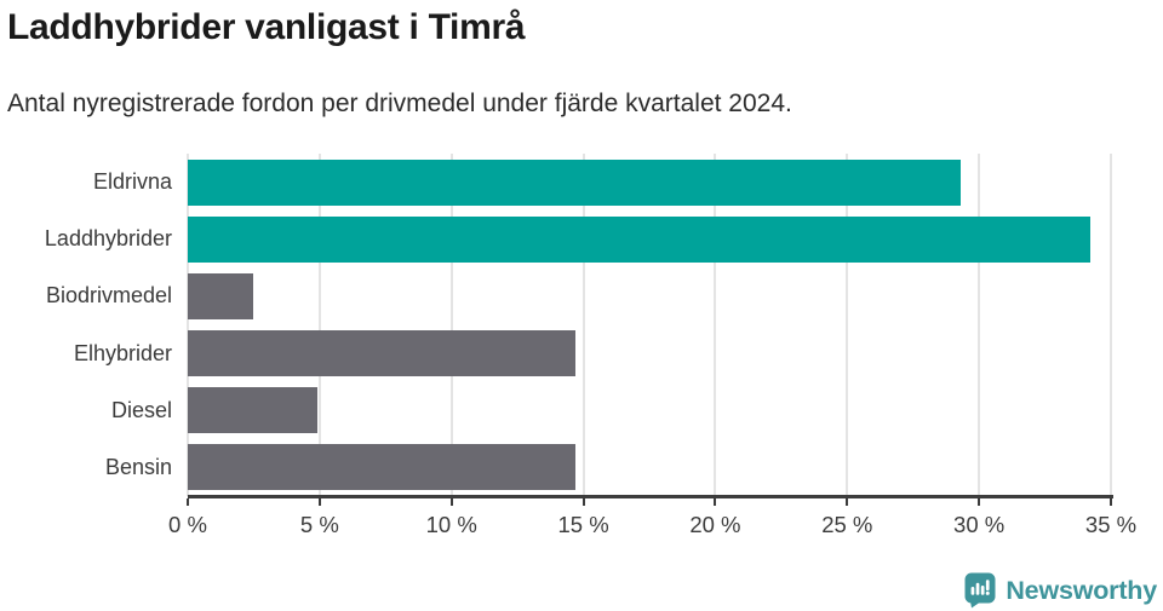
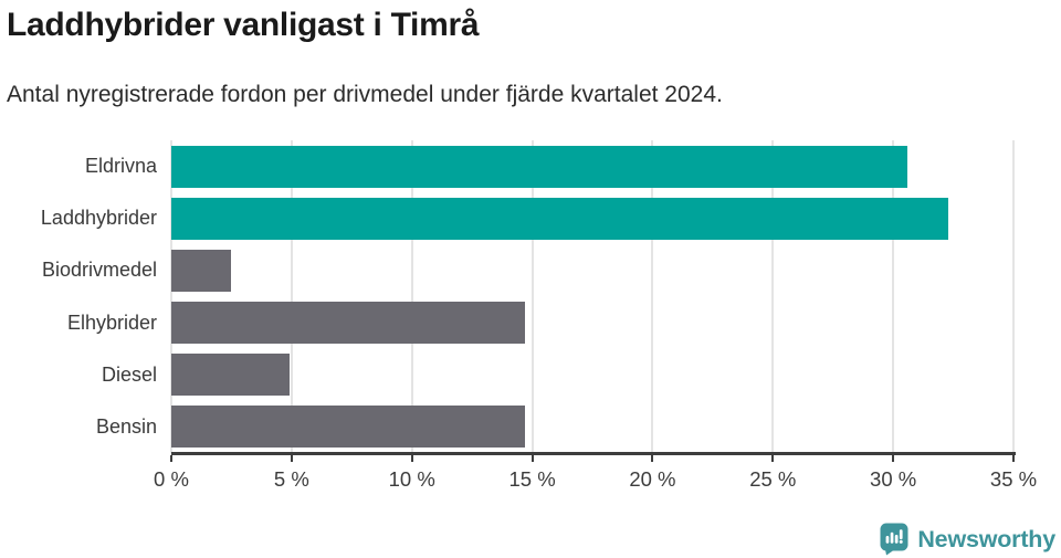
Eldrivna: 29.3% -> 30.6%
Laddhybrider: 34.2% -> 32.3%
